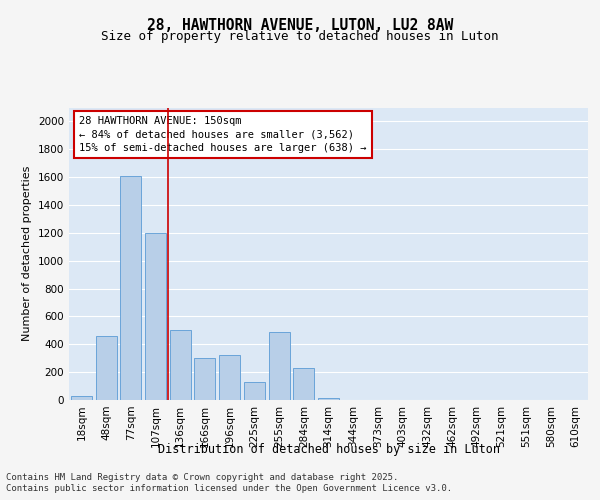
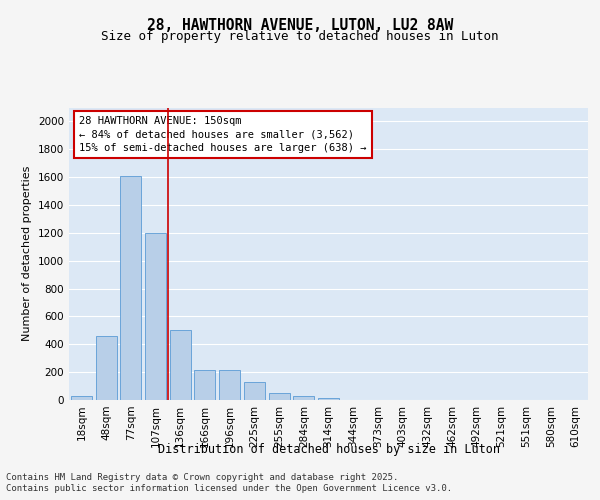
166sqm: 300 -> 220
196sqm: 320 -> 220
255sqm: 490 -> 50
284sqm: 230 -> 30
